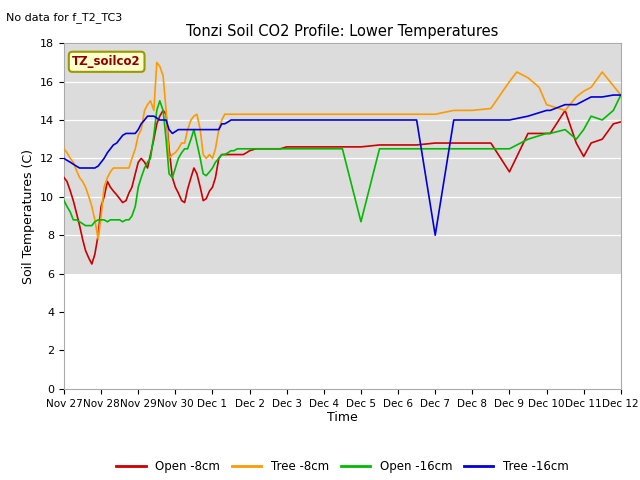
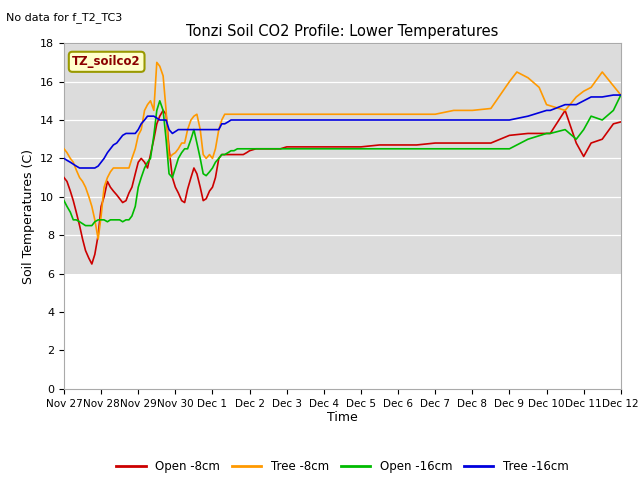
Open -16cm/Dec 5: 8.7 -> 12.5
Tree -16cm/Dec 7: 8.0 -> 14.0
Open -8cm/Dec 9: 11.3 -> 13.2
